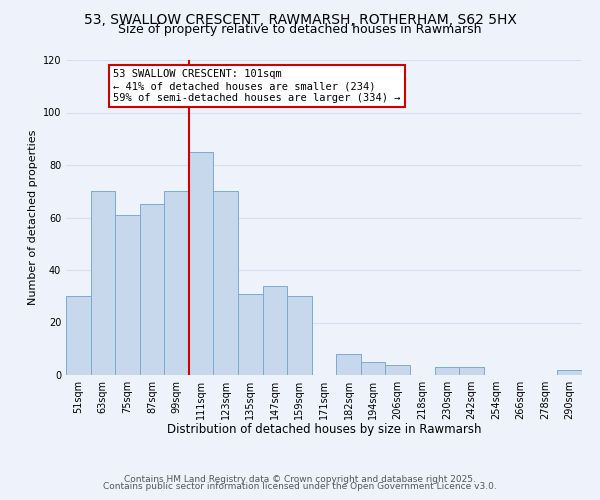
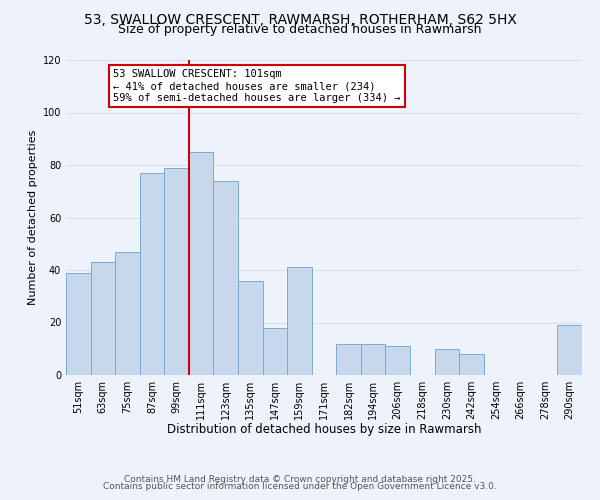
51sqm: 30 -> 39
63sqm: 70 -> 43
75sqm: 61 -> 47
87sqm: 65 -> 77
99sqm: 70 -> 79
123sqm: 70 -> 74
135sqm: 31 -> 36
147sqm: 34 -> 18
159sqm: 30 -> 41
182sqm: 8 -> 12
194sqm: 5 -> 12
206sqm: 4 -> 11
230sqm: 3 -> 10
242sqm: 3 -> 8
290sqm: 2 -> 19
